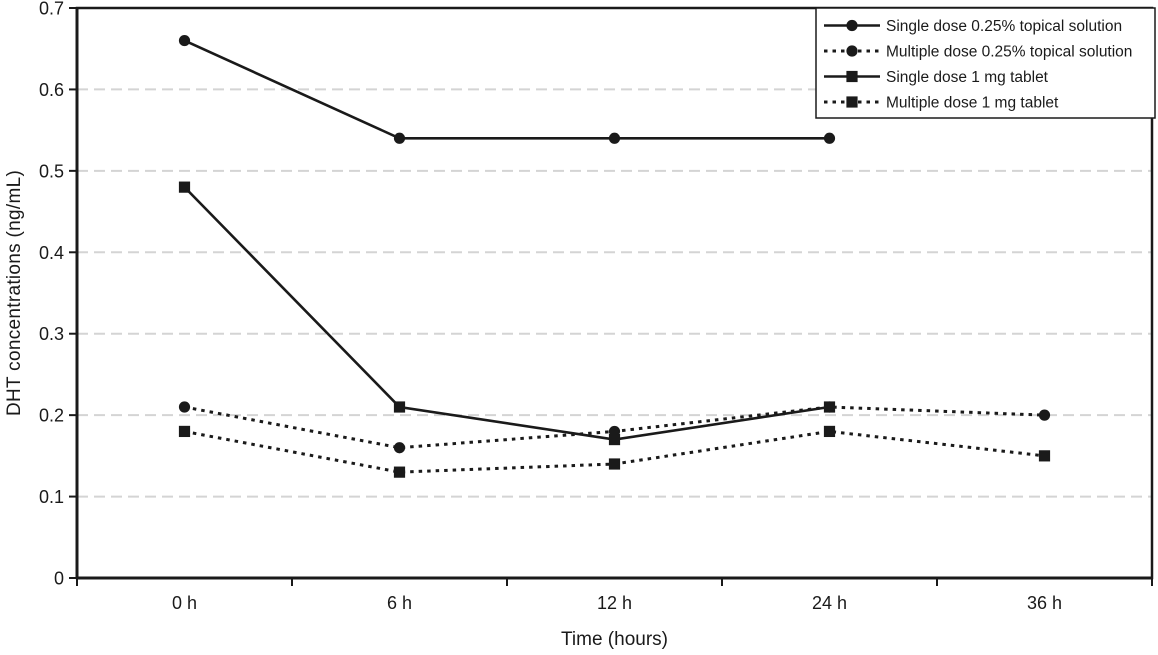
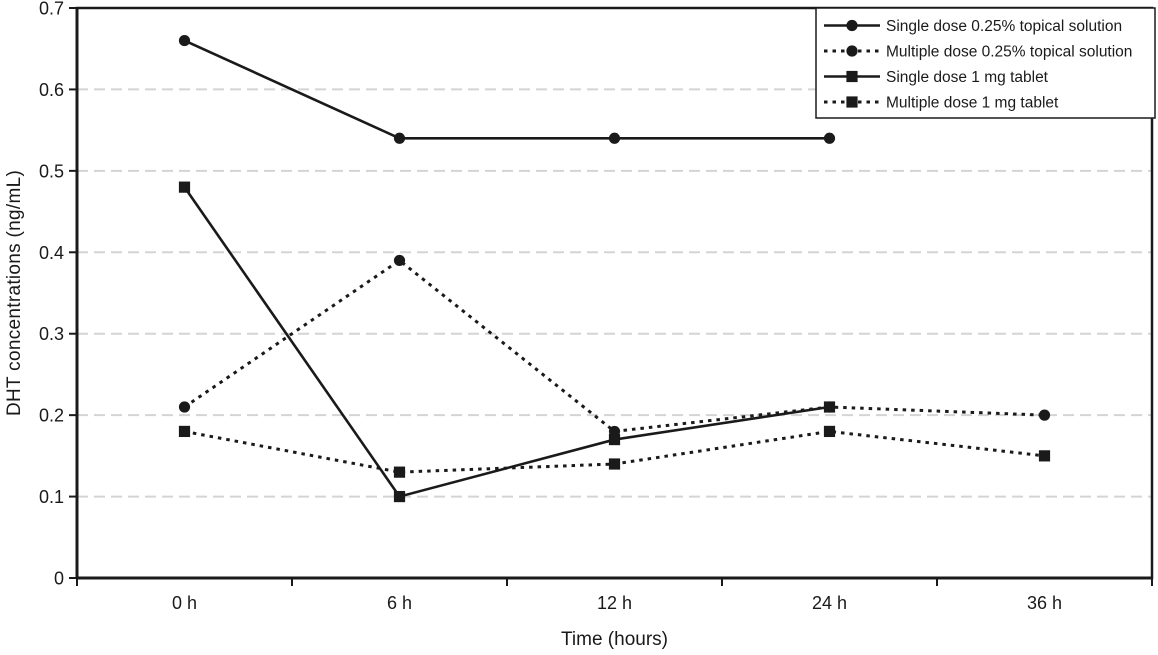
Multiple dose 0.25% topical solution/6 h: 0.16 -> 0.39
Single dose 1 mg tablet/6 h: 0.21 -> 0.10
